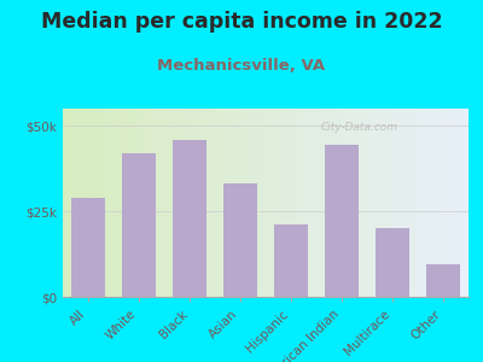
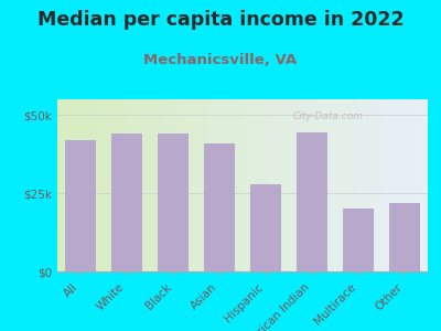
All: $29.0k -> $42.0k
White: $42.0k -> $44.0k
Black: $46.0k -> $44.0k
Asian: $33.0k -> $41.0k
Hispanic: $21.0k -> $28.0k
Other: $9.5k -> $22.0k
